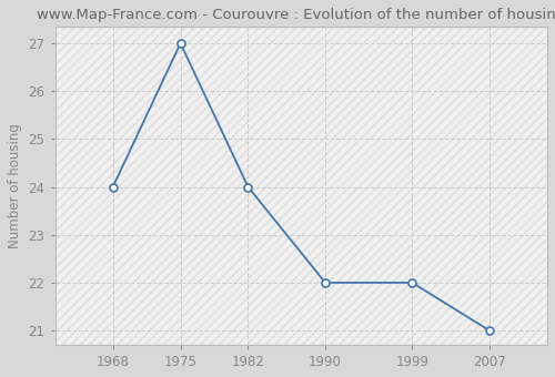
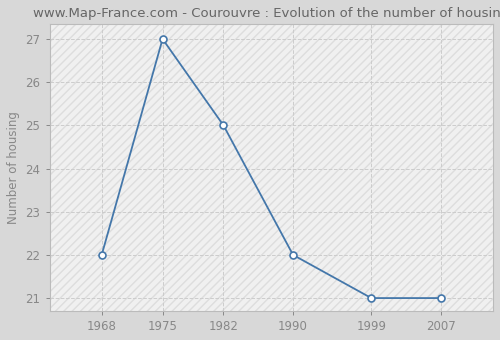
1968: 24 -> 22
1982: 24 -> 25
1999: 22 -> 21
